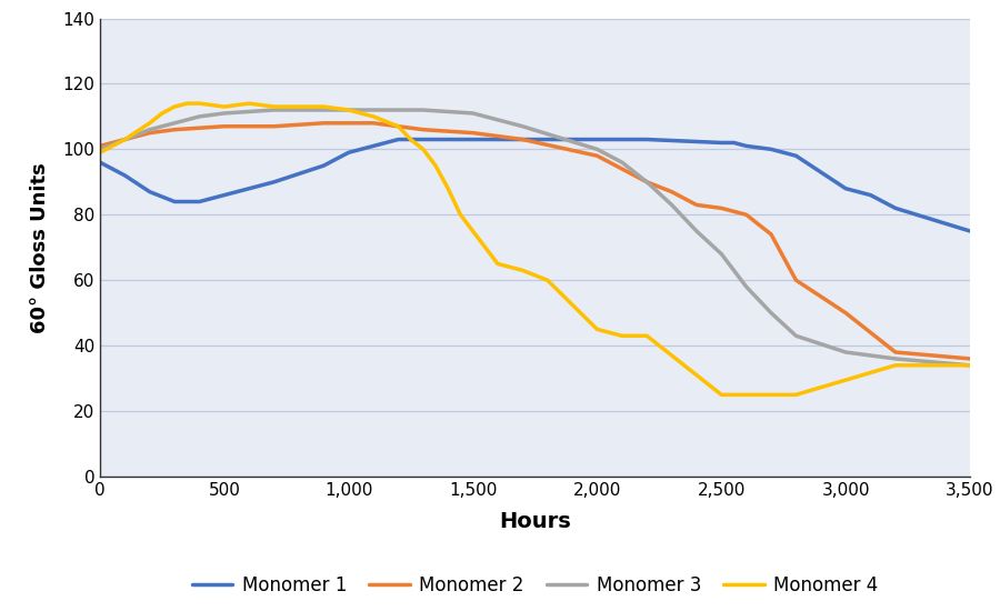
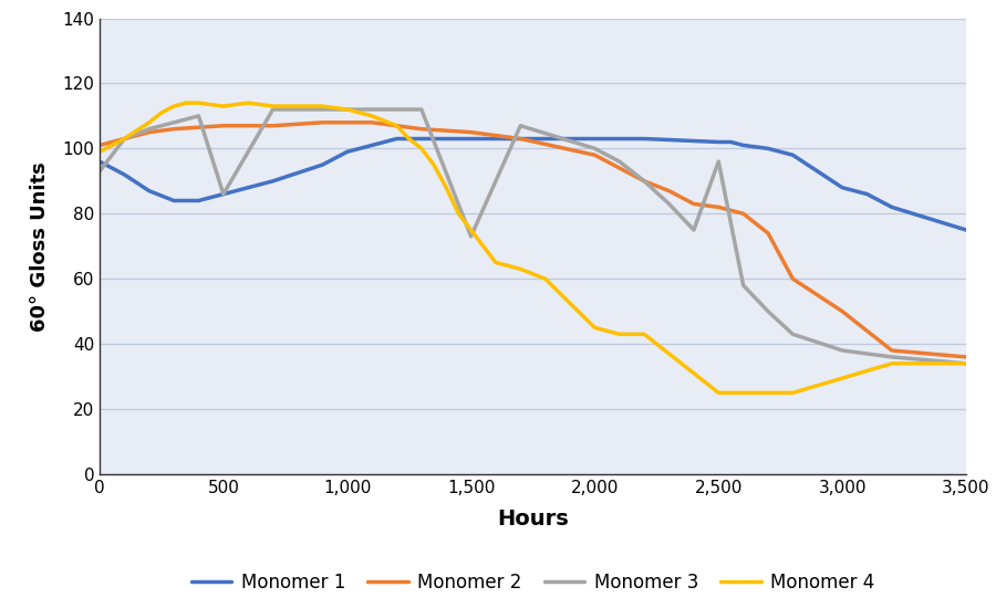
Monomer 3/0: 100 -> 93
Monomer 3/500: 111 -> 86
Monomer 3/1,500: 111 -> 73
Monomer 3/2,500: 68 -> 96
